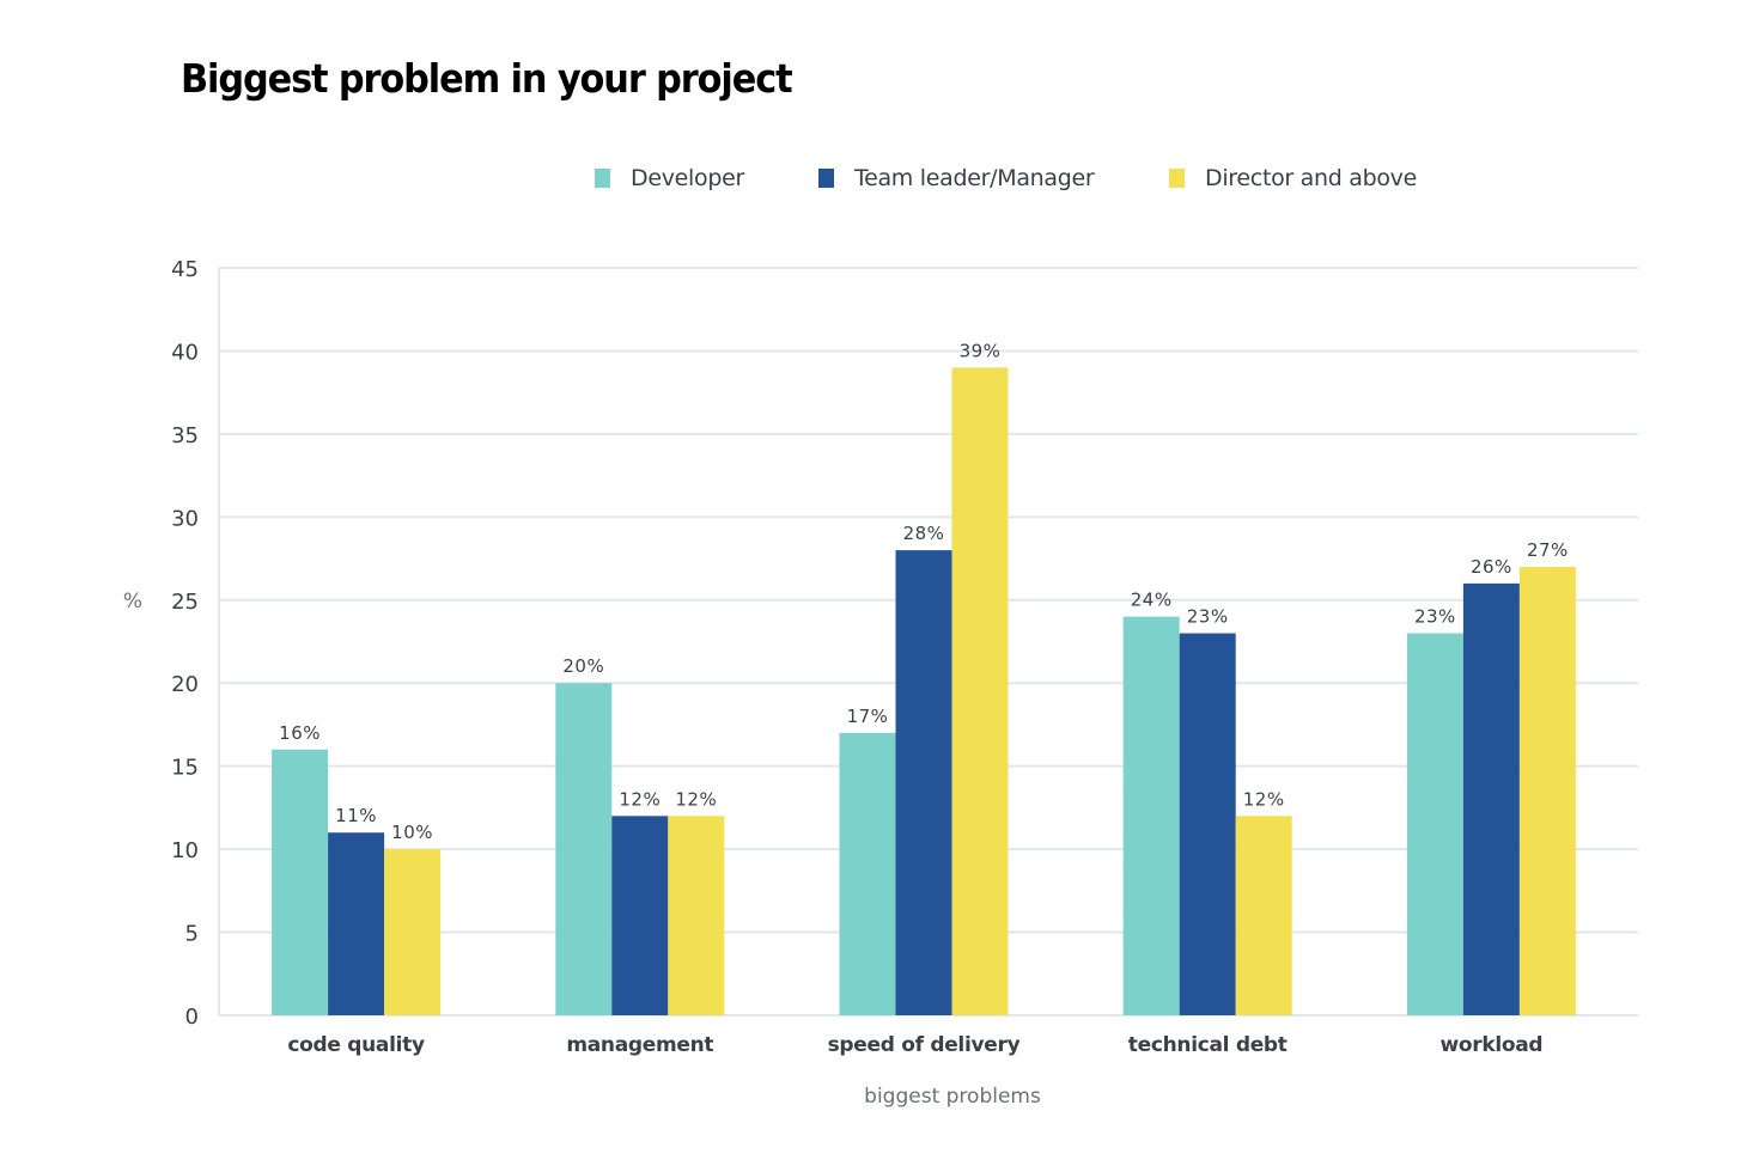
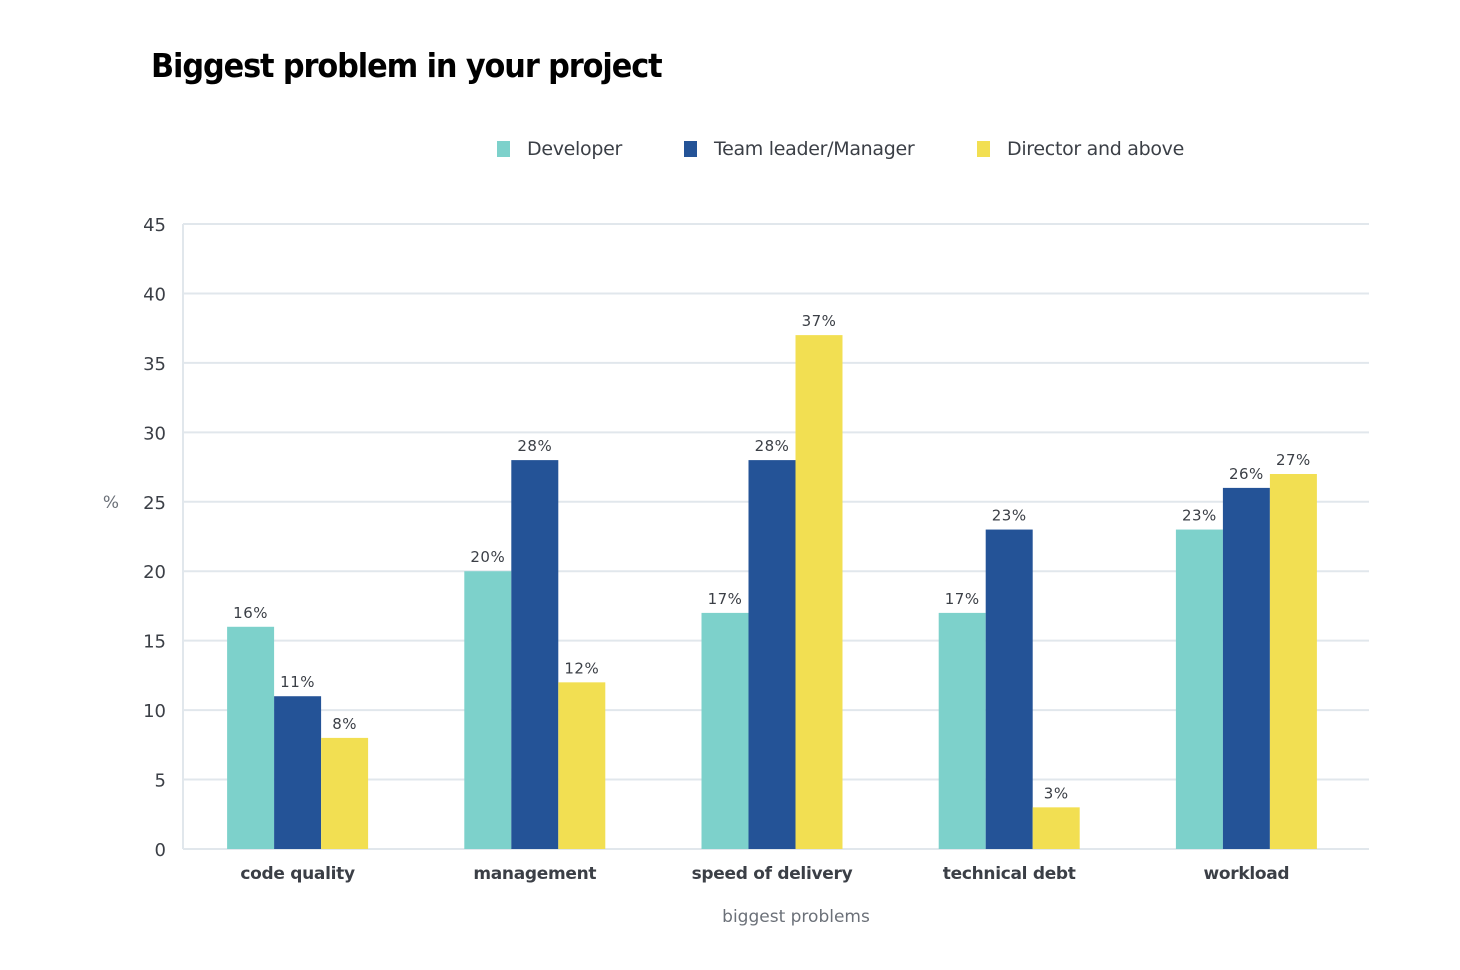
Director and above/code quality: 10% -> 8%
Team leader/Manager/management: 12% -> 28%
Director and above/speed of delivery: 39% -> 37%
Developer/technical debt: 24% -> 17%
Director and above/technical debt: 12% -> 3%
